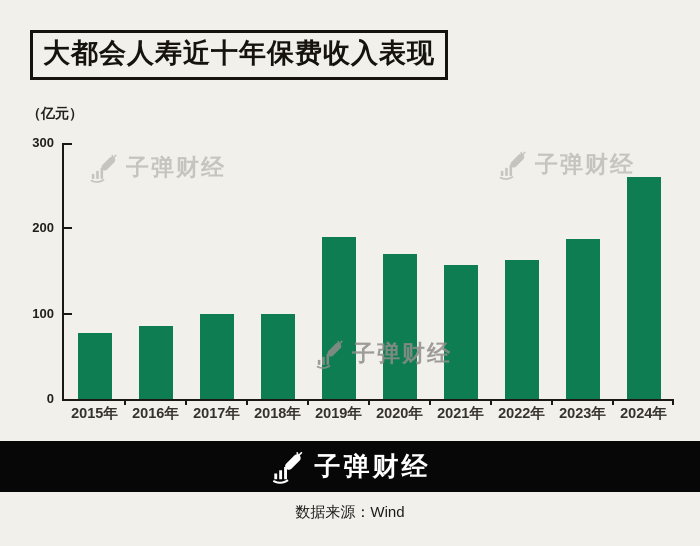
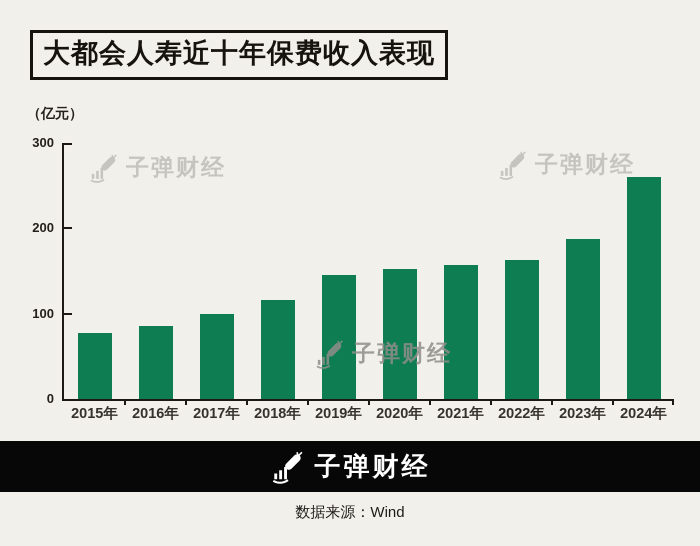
2018年: 100 -> 120
2019年: 190 -> 140
2020年: 170 -> 150
